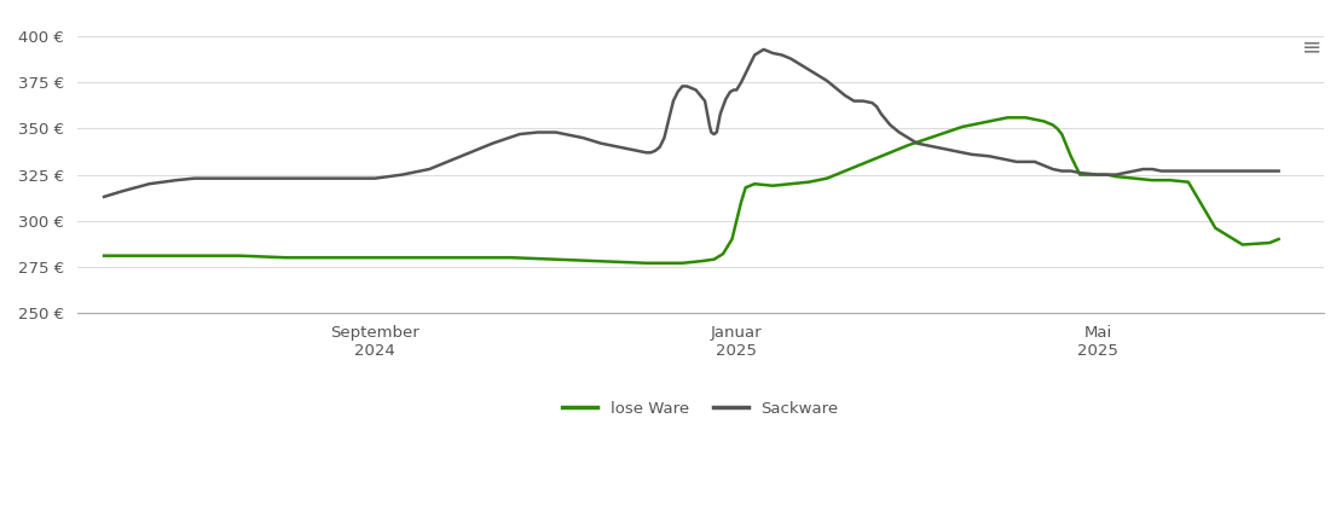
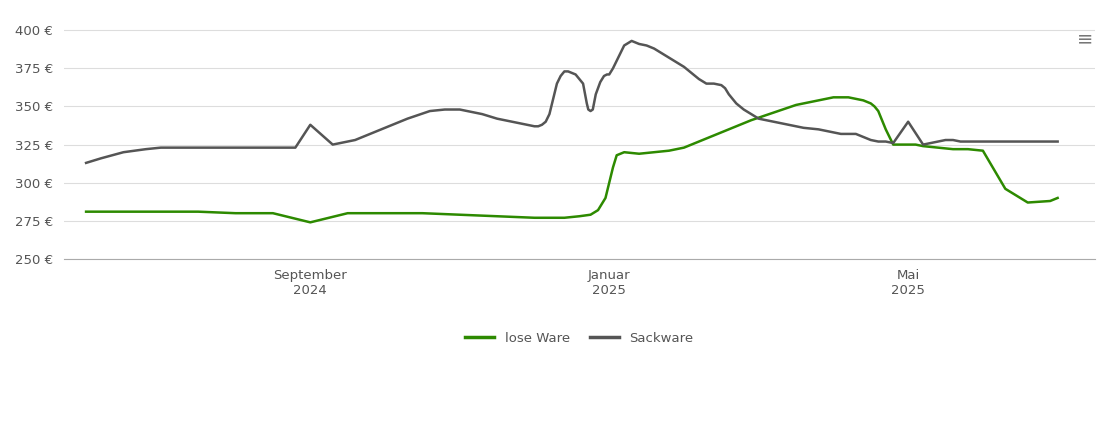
lose Ware/September 2024: 280 € -> 274 €
Sackware/September 2024: 323 € -> 338 €
Sackware/Mai 2025: 325 € -> 340 €
